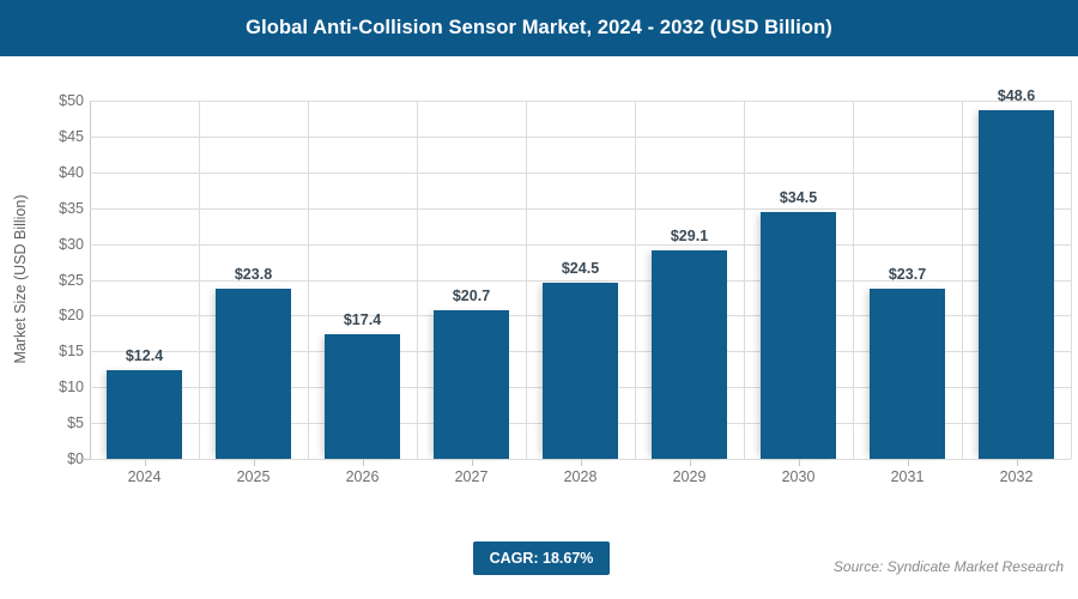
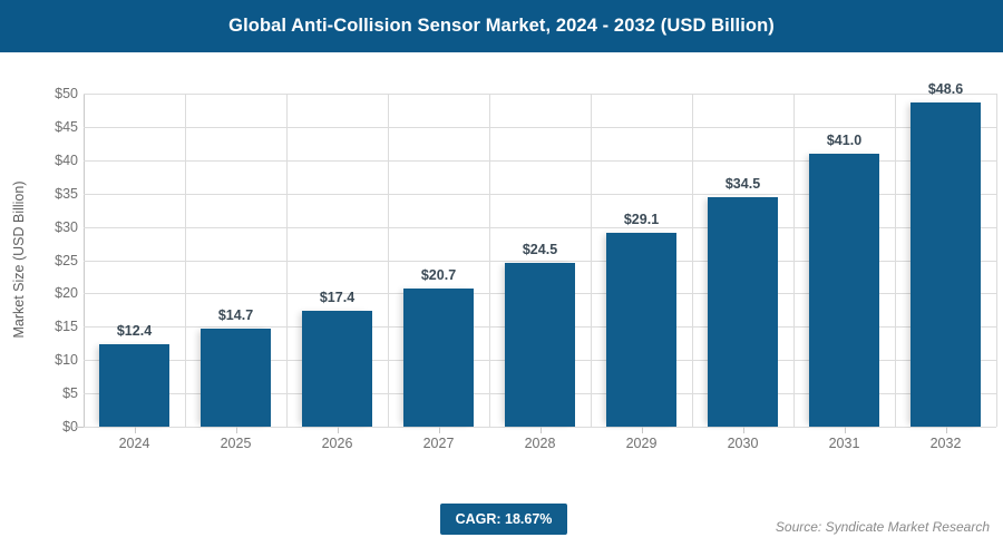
2025: $23.8 -> $14.7
2031: $23.7 -> $41.0
